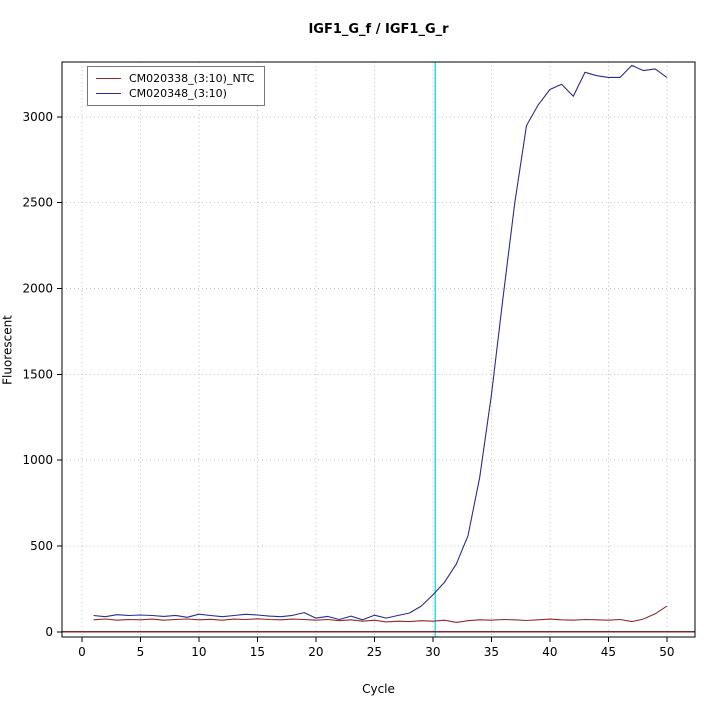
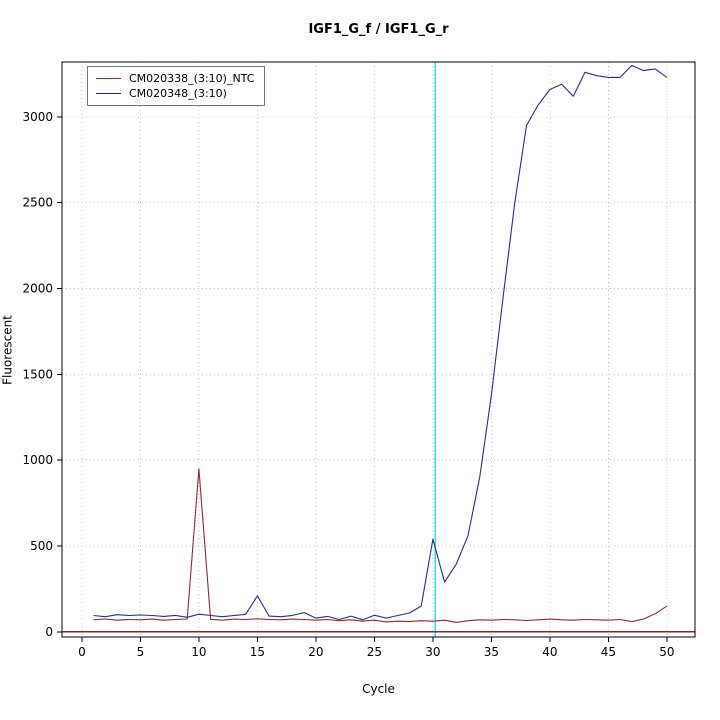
CM020338_(3:10)_NTC/10: 70 -> 950
CM020348_(3:10)/15: 100 -> 210
CM020348_(3:10)/30: 220 -> 540
